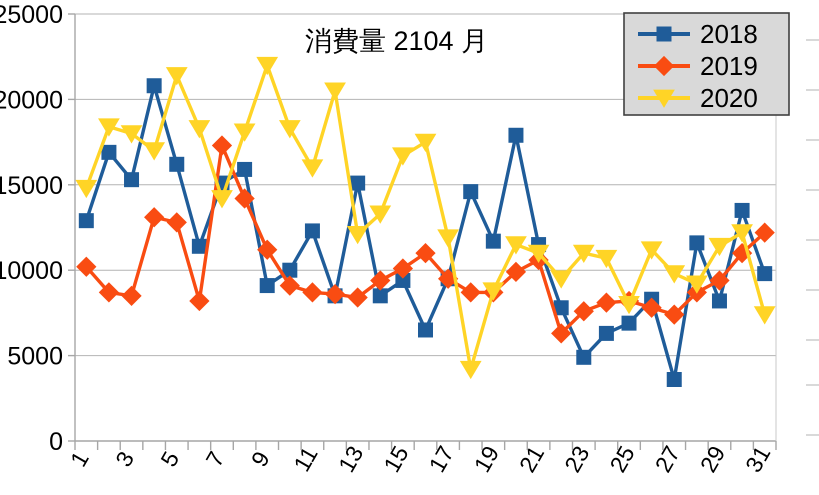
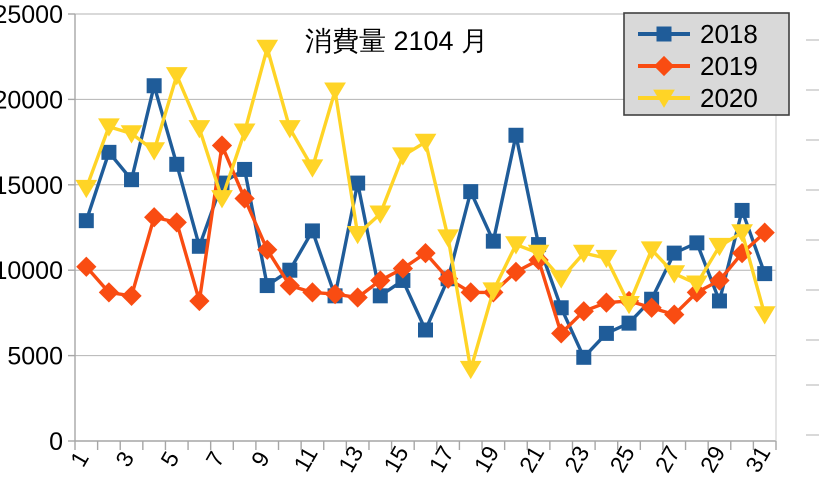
2020/9: 22000 -> 23000
2018/27: 3600 -> 11000
